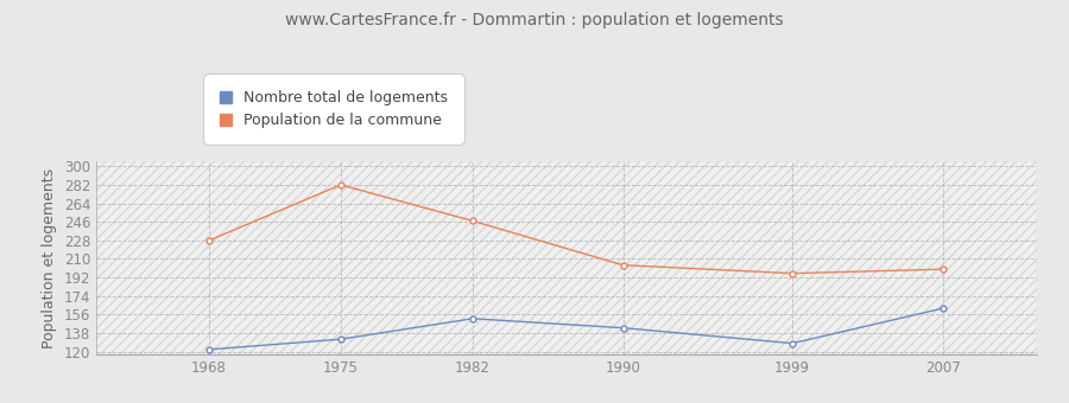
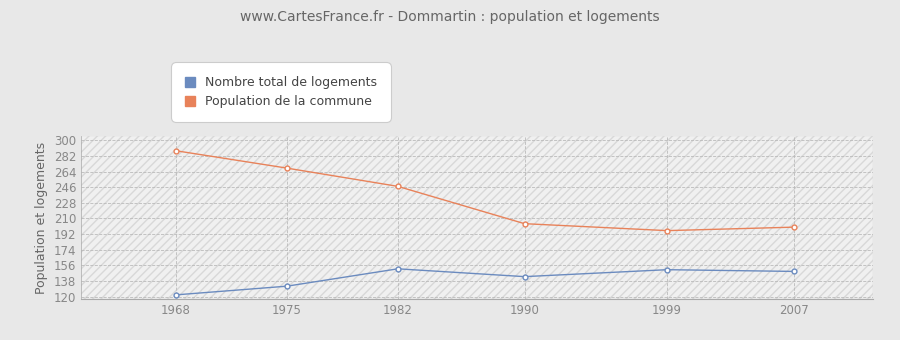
Population de la commune/1968: 228 -> 288
Population de la commune/1975: 282 -> 268
Nombre total de logements/1999: 128 -> 151
Nombre total de logements/2007: 162 -> 149
